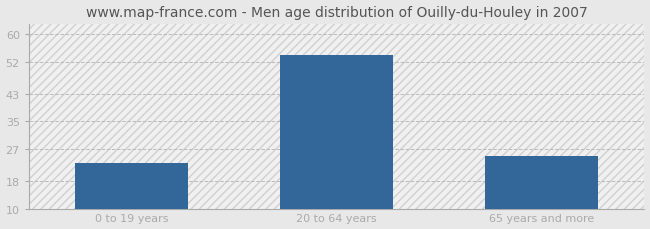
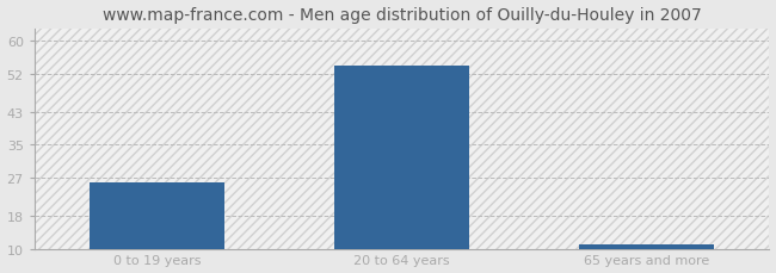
0 to 19 years: 23 -> 26
65 years and more: 25 -> 11
